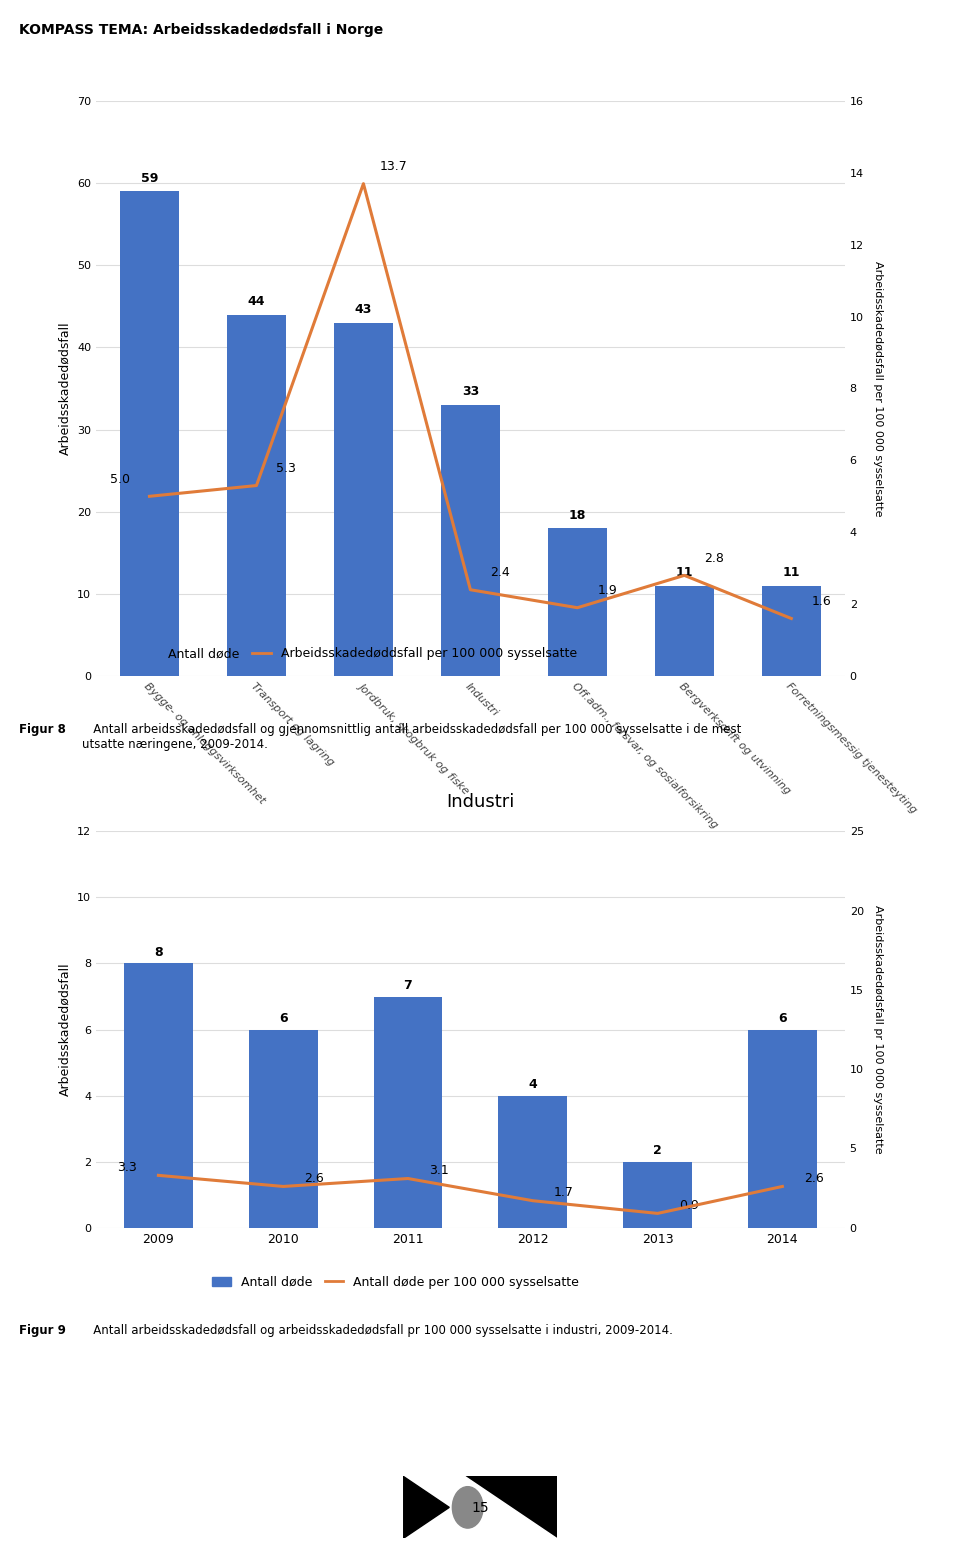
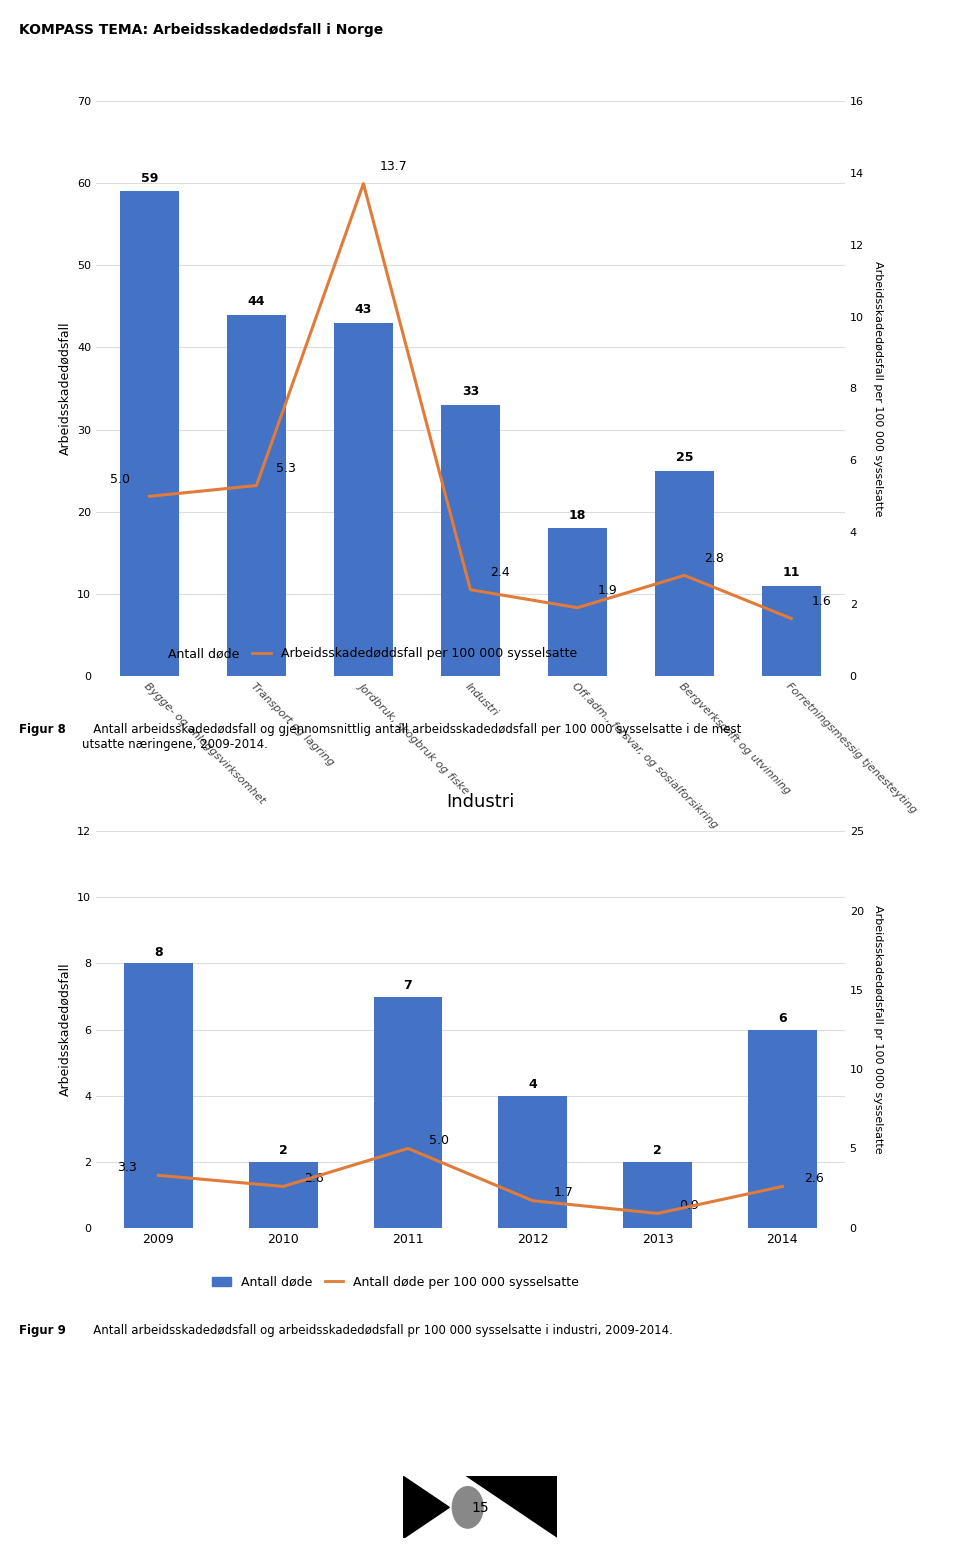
Antall døde/Bergverksdrift og utvinning: 11 -> 25
Antall døde/2010: 6 -> 2
Antall døde per 100 000 sysselsatte/2011: 3.1 -> 5.0
